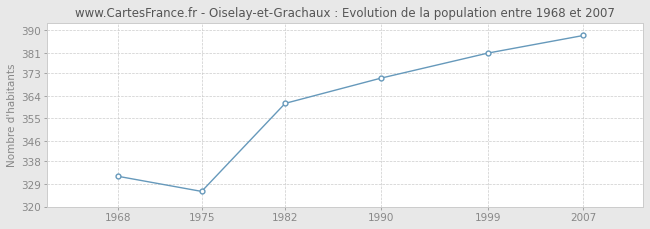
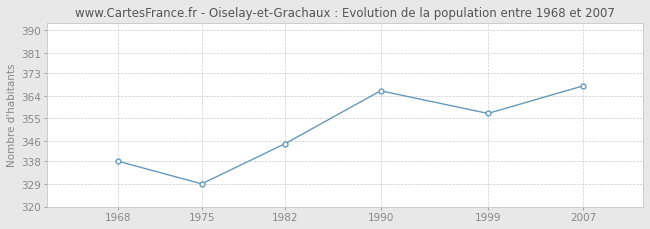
1968: 332 -> 338
1975: 326 -> 329
1982: 361 -> 345
1990: 371 -> 366
1999: 381 -> 357
2007: 388 -> 368
